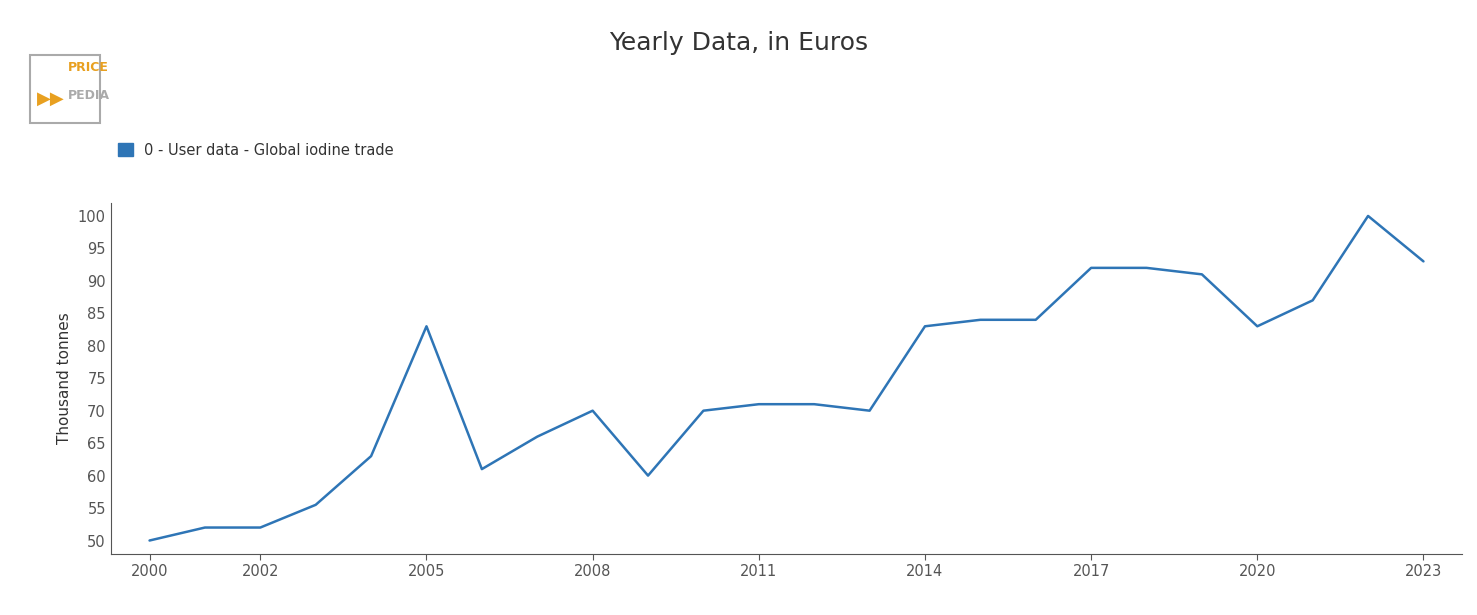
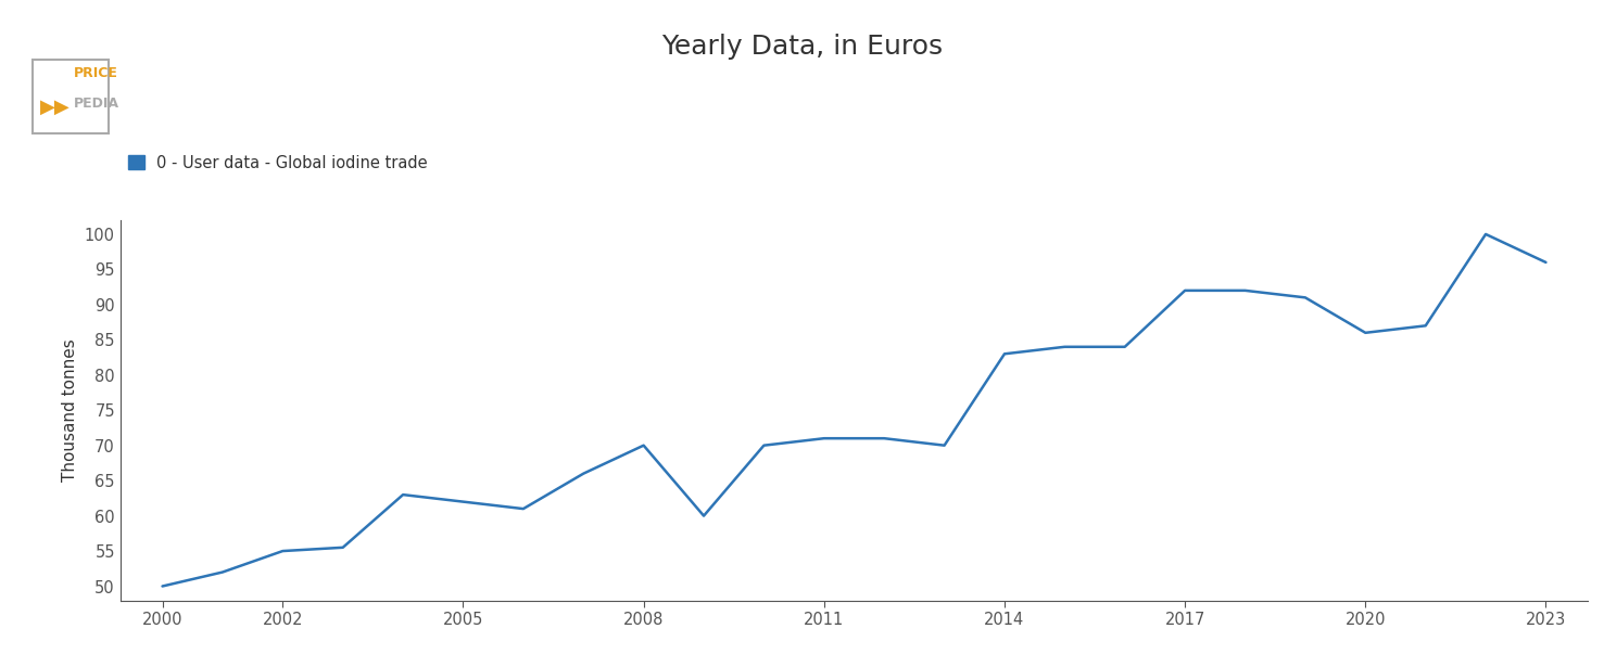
2002: 52.0 -> 55.0
2005: 83.0 -> 62.0
2020: 83.0 -> 86.0
2023: 93.0 -> 96.0
